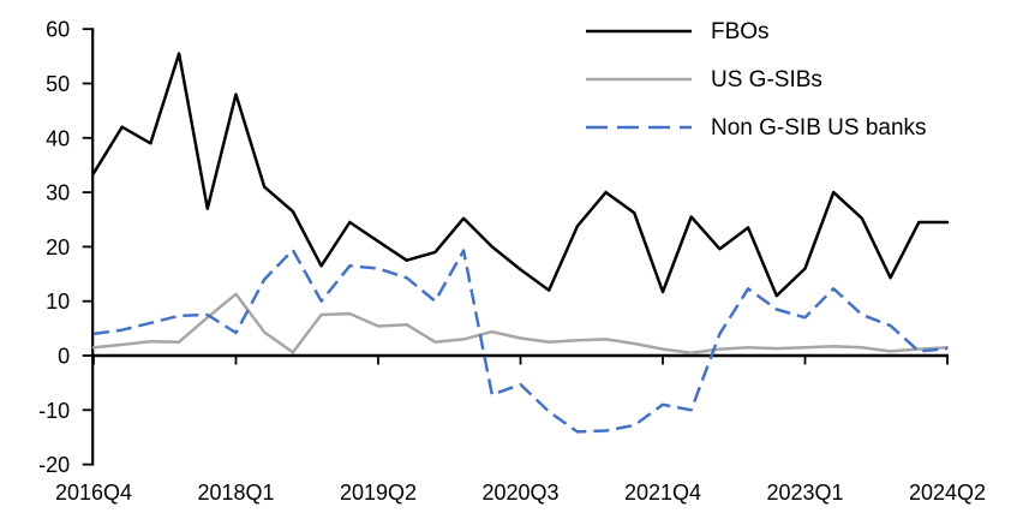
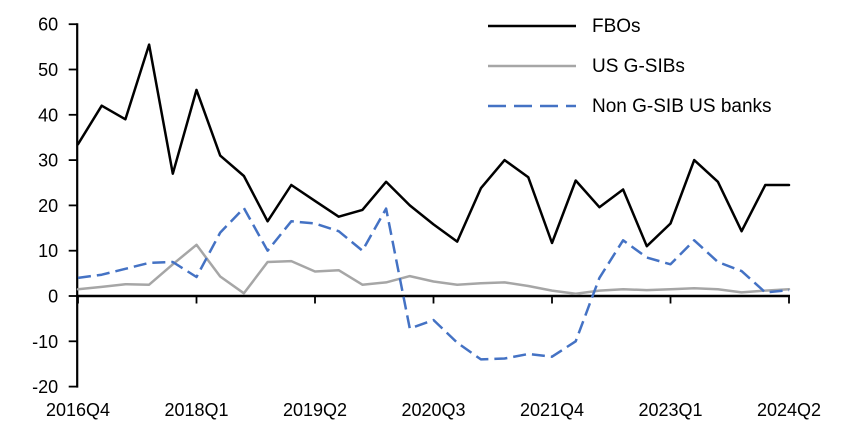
FBOs/2018Q1: 48 -> 46
Non G-SIB US banks/2021Q4: -9 -> -13
